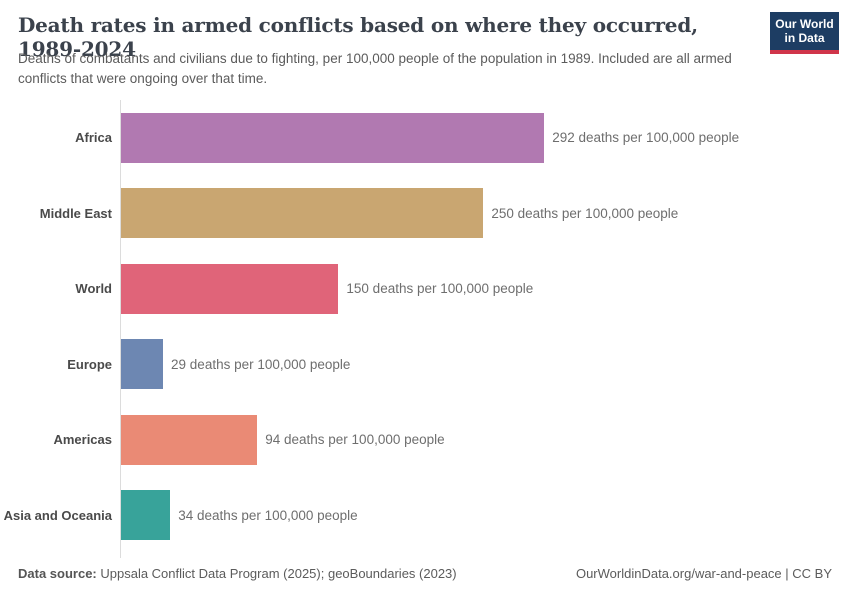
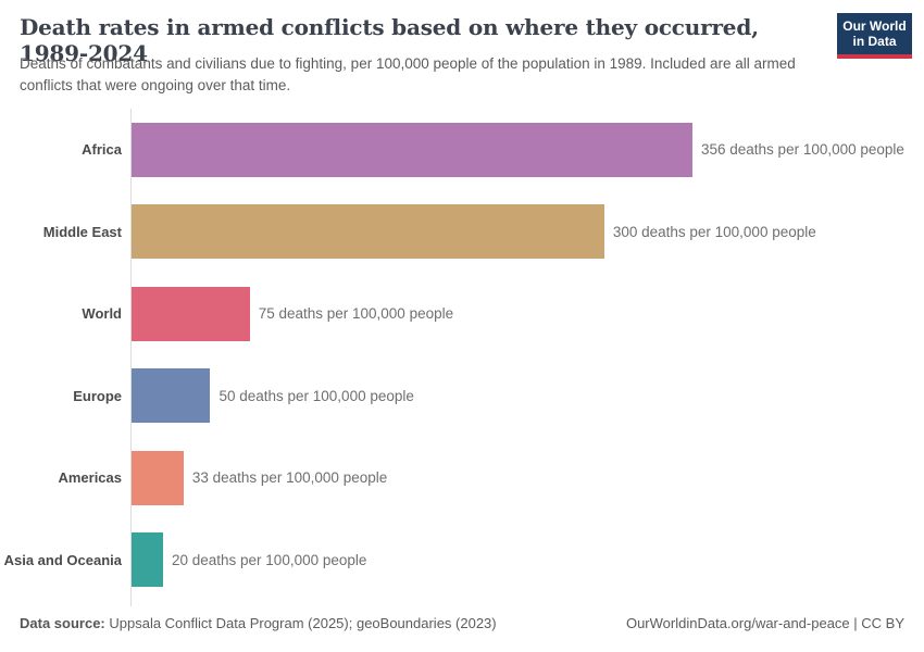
Africa: 292 -> 356
Middle East: 250 -> 300
World: 150 -> 75
Europe: 29 -> 50
Americas: 94 -> 33
Asia and Oceania: 34 -> 20
